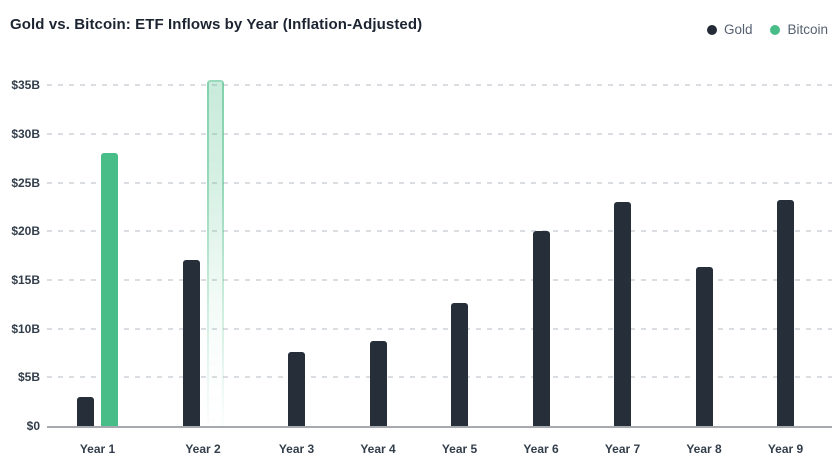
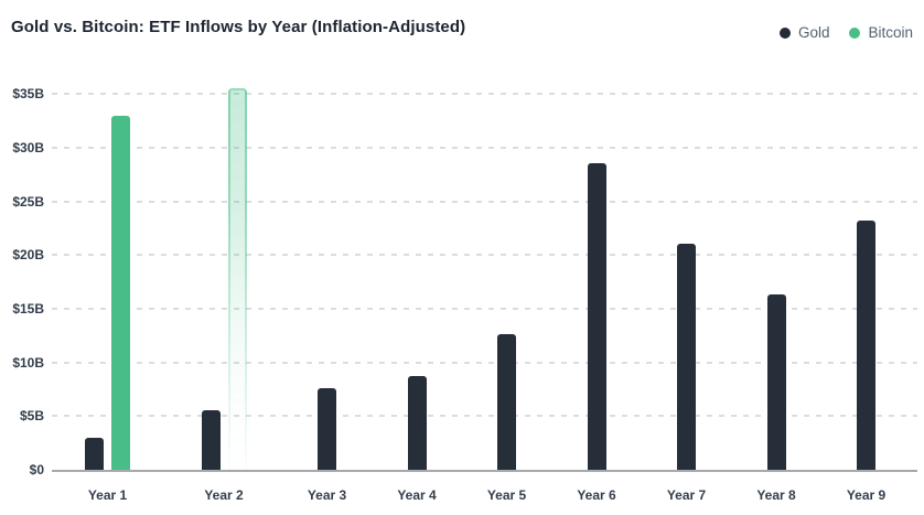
Bitcoin/Year 1: $28B -> $33B
Gold/Year 2: $17B -> $6B
Gold/Year 6: $20B -> $28B
Gold/Year 7: $23B -> $21B
